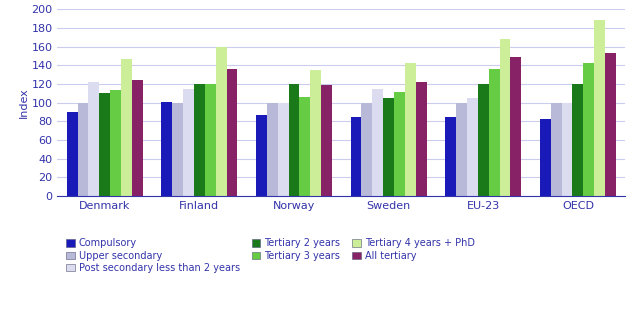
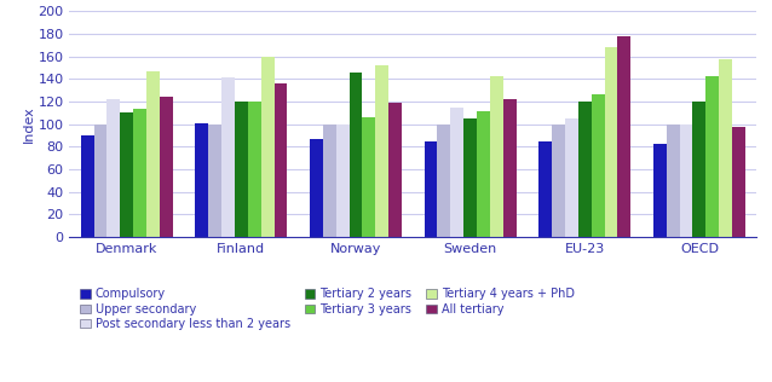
Post secondary less than 2 years/Finland: 115 -> 142
Tertiary 2 years/Norway: 120 -> 146
Tertiary 4 years + PhD/Norway: 135 -> 152
Tertiary 3 years/EU-23: 136 -> 126
All tertiary/EU-23: 149 -> 178
Tertiary 4 years + PhD/OECD: 189 -> 158
All tertiary/OECD: 153 -> 98
